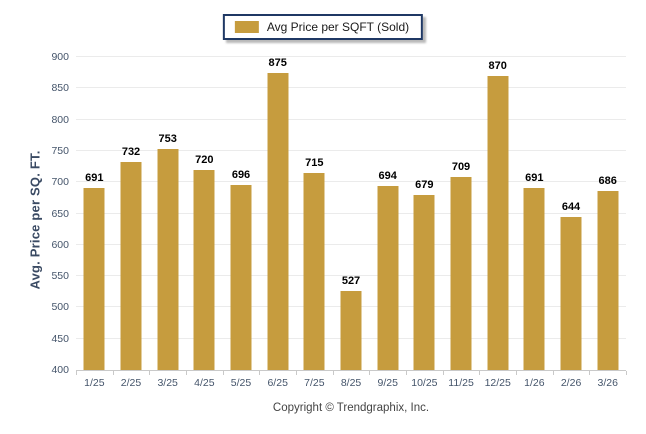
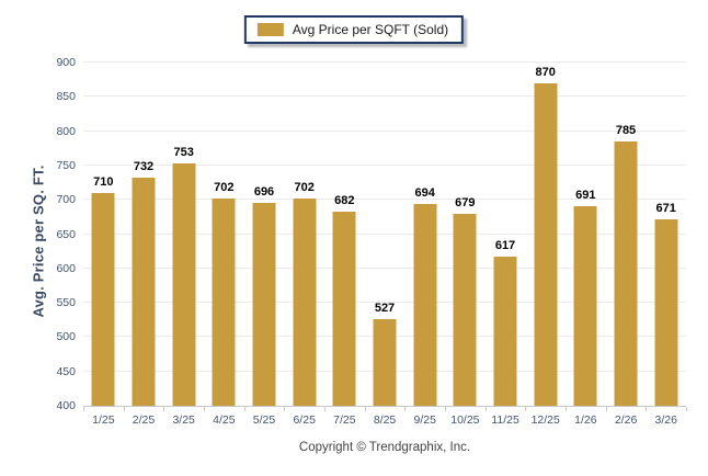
1/25: 691 -> 710
4/25: 720 -> 702
6/25: 875 -> 702
7/25: 715 -> 682
11/25: 709 -> 617
2/26: 644 -> 785
3/26: 686 -> 671
